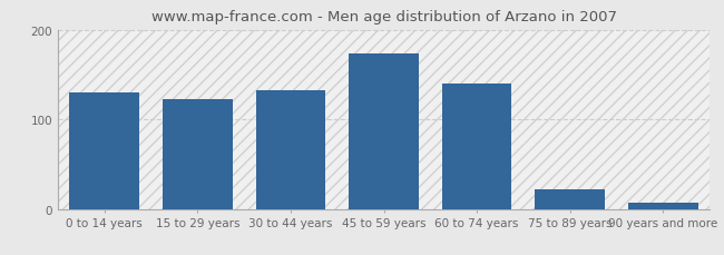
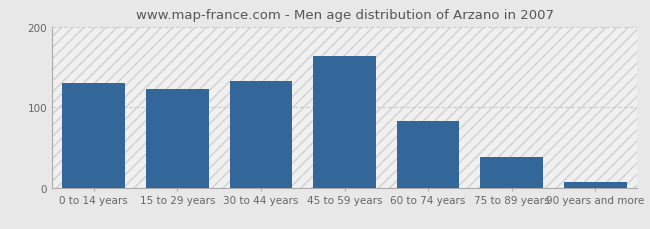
45 to 59 years: 174 -> 163
60 to 74 years: 140 -> 83
75 to 89 years: 22 -> 38
